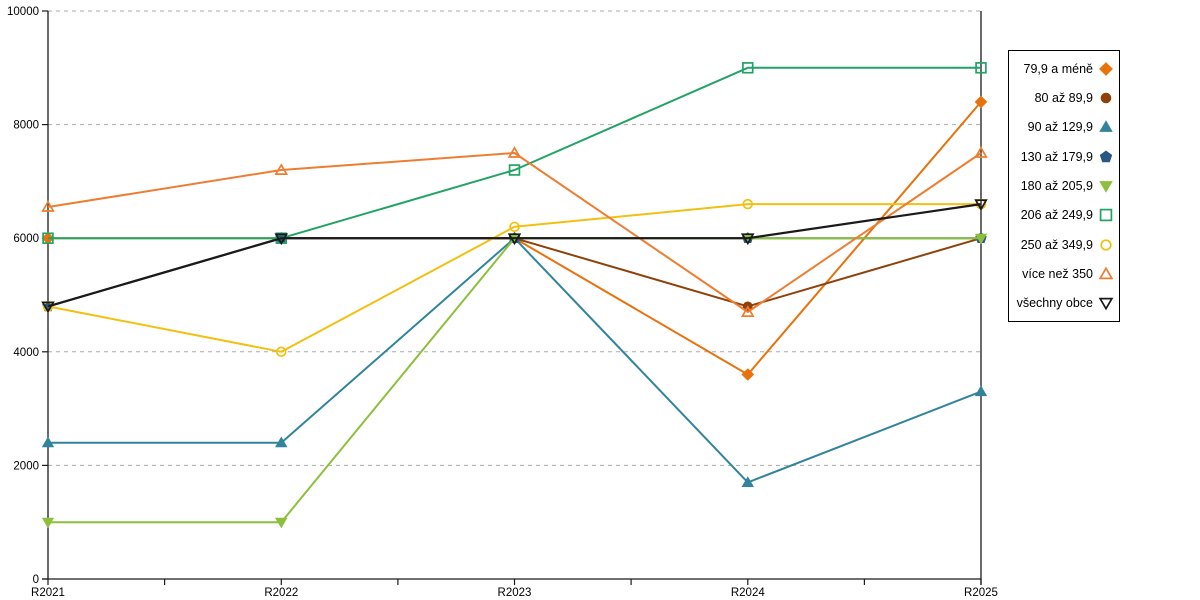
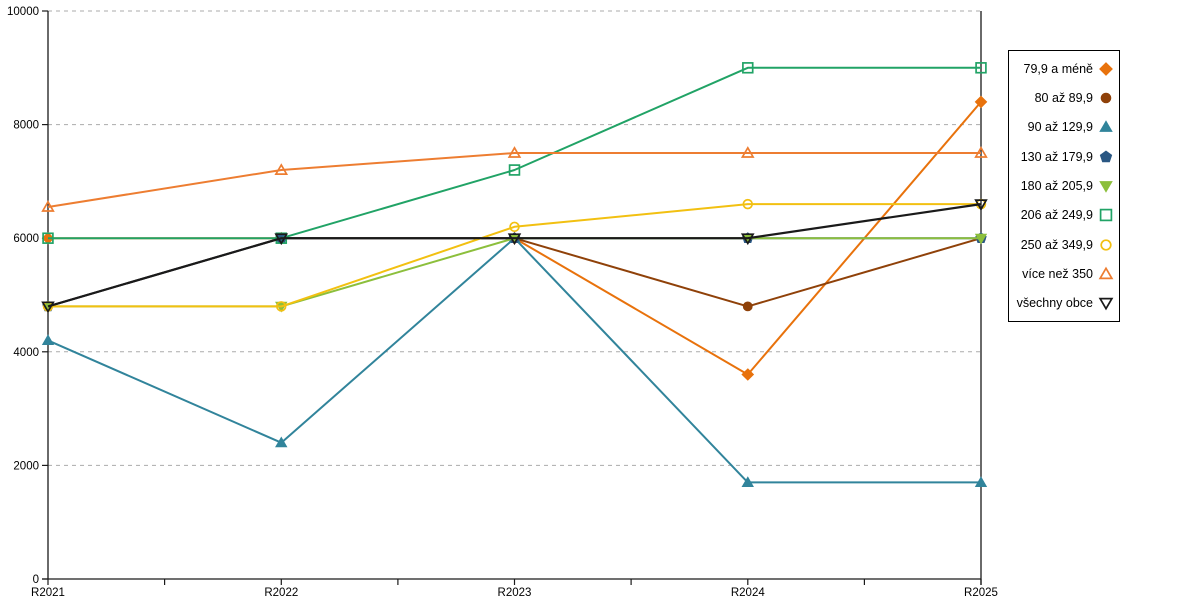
90 až 129,9/R2021: 2400 -> 4200
180 až 205,9/R2021: 1000 -> 4800
180 až 205,9/R2022: 1000 -> 4800
250 až 349,9/R2022: 4000 -> 4800
více než 350/R2024: 4700 -> 7500
90 až 129,9/R2025: 3300 -> 1700
